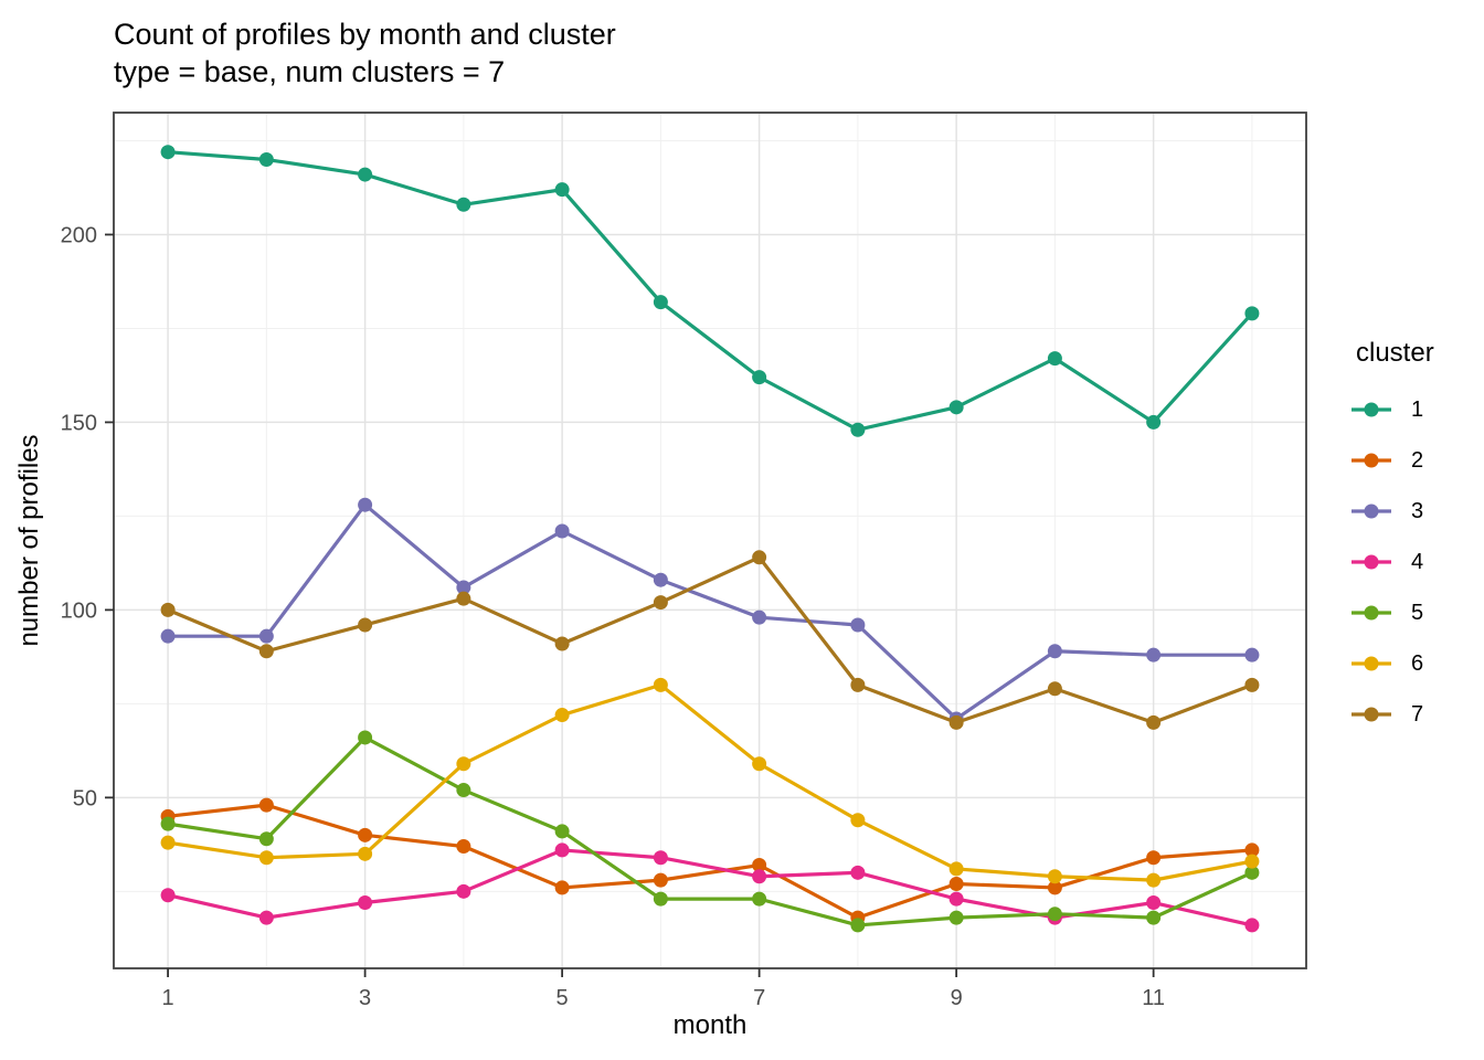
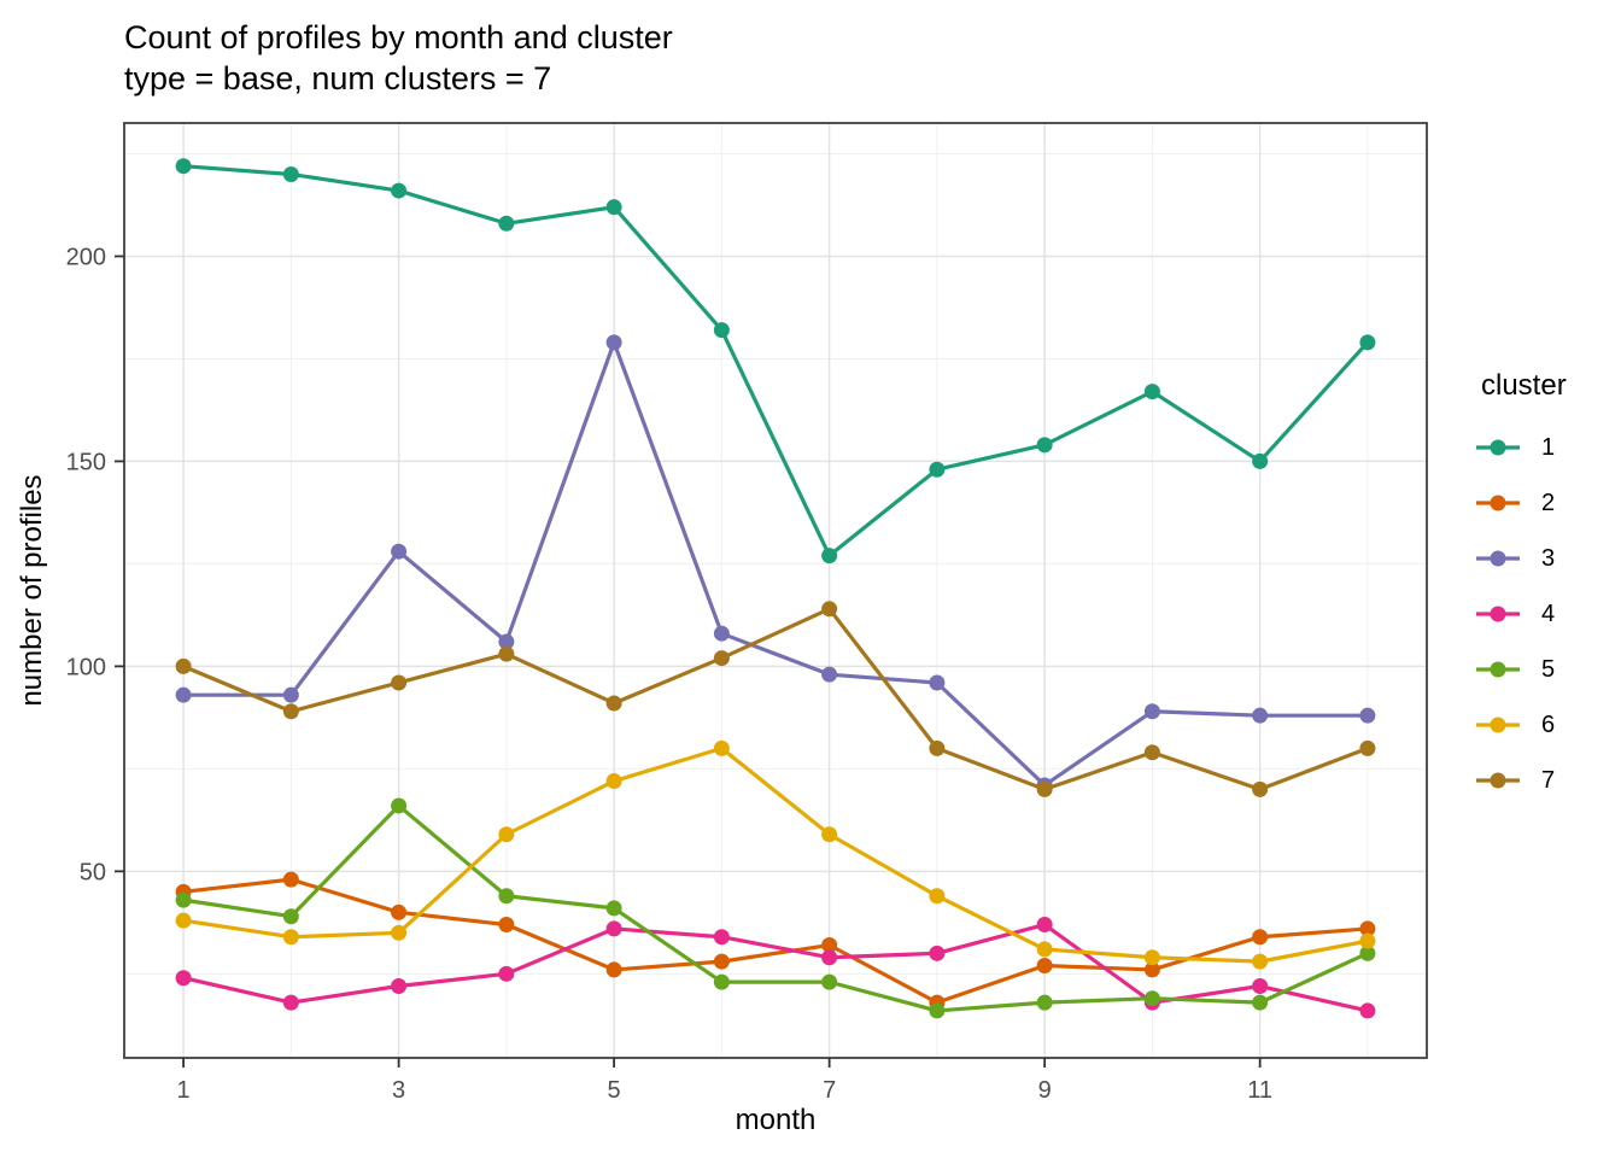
5/4: 52 -> 44
3/5: 121 -> 179
1/7: 162 -> 127
4/9: 23 -> 37
